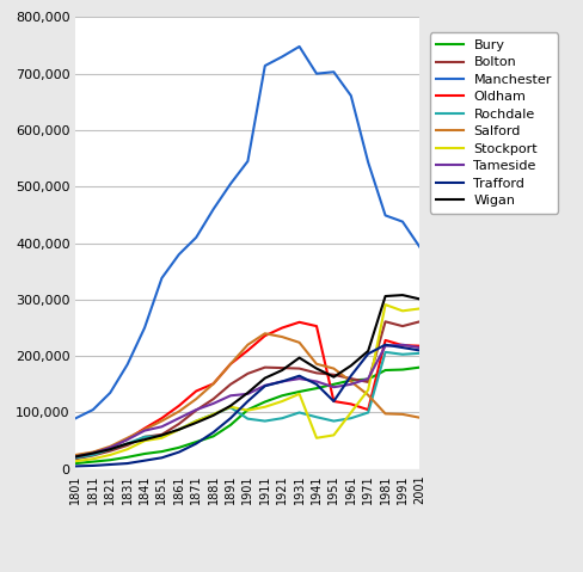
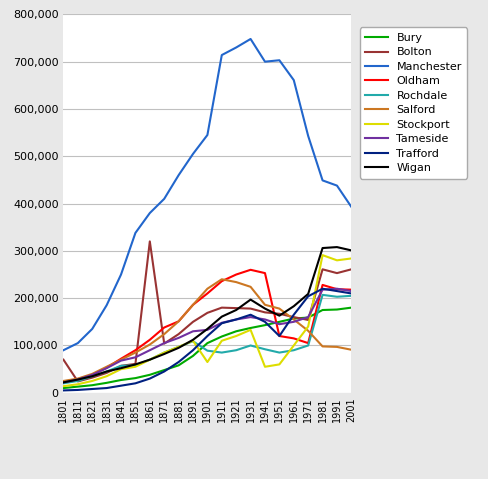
Bolton/1801: 18,000 -> 70,000
Bolton/1861: 80,000 -> 320,000
Stockport/1901: 104,000 -> 65,000
